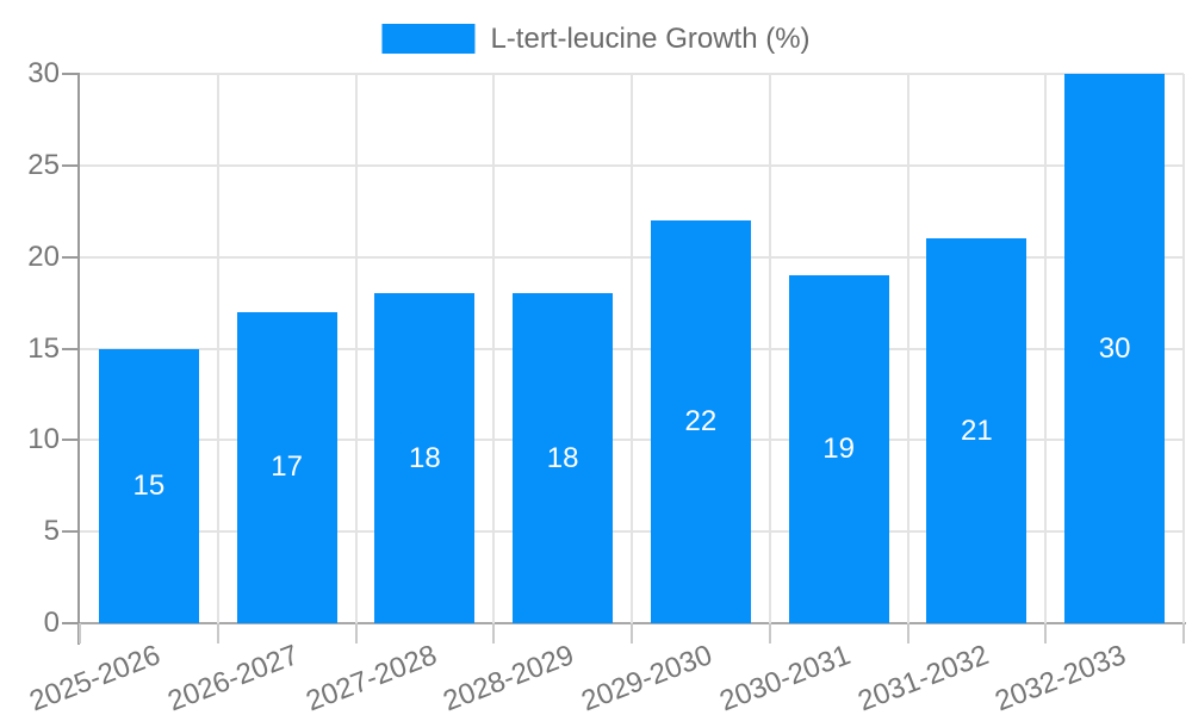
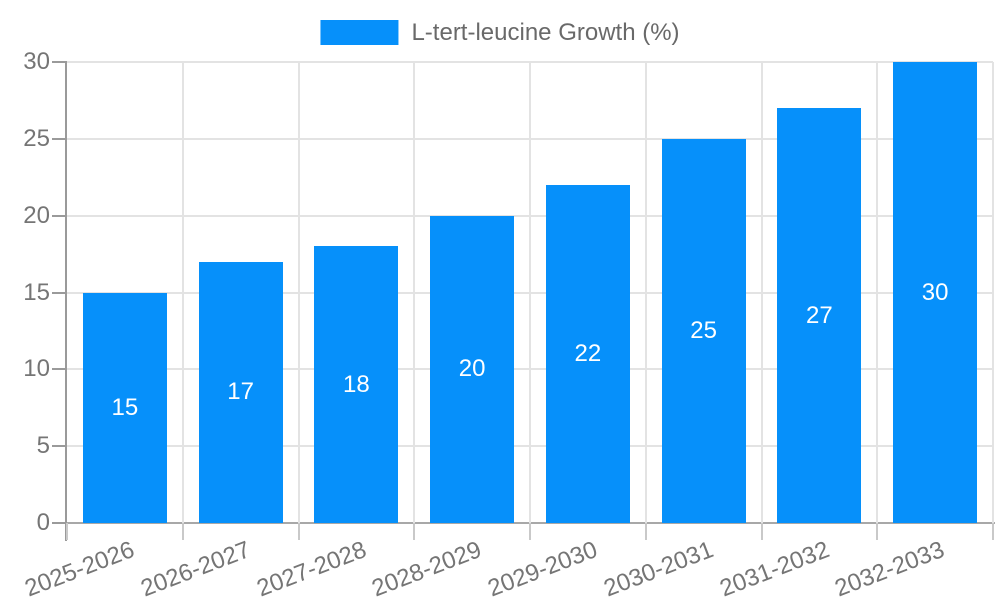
2028-2029: 18 -> 20
2030-2031: 19 -> 25
2031-2032: 21 -> 27
